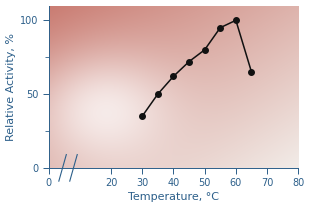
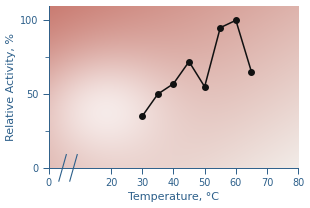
40: 62 -> 57
50: 80 -> 55
